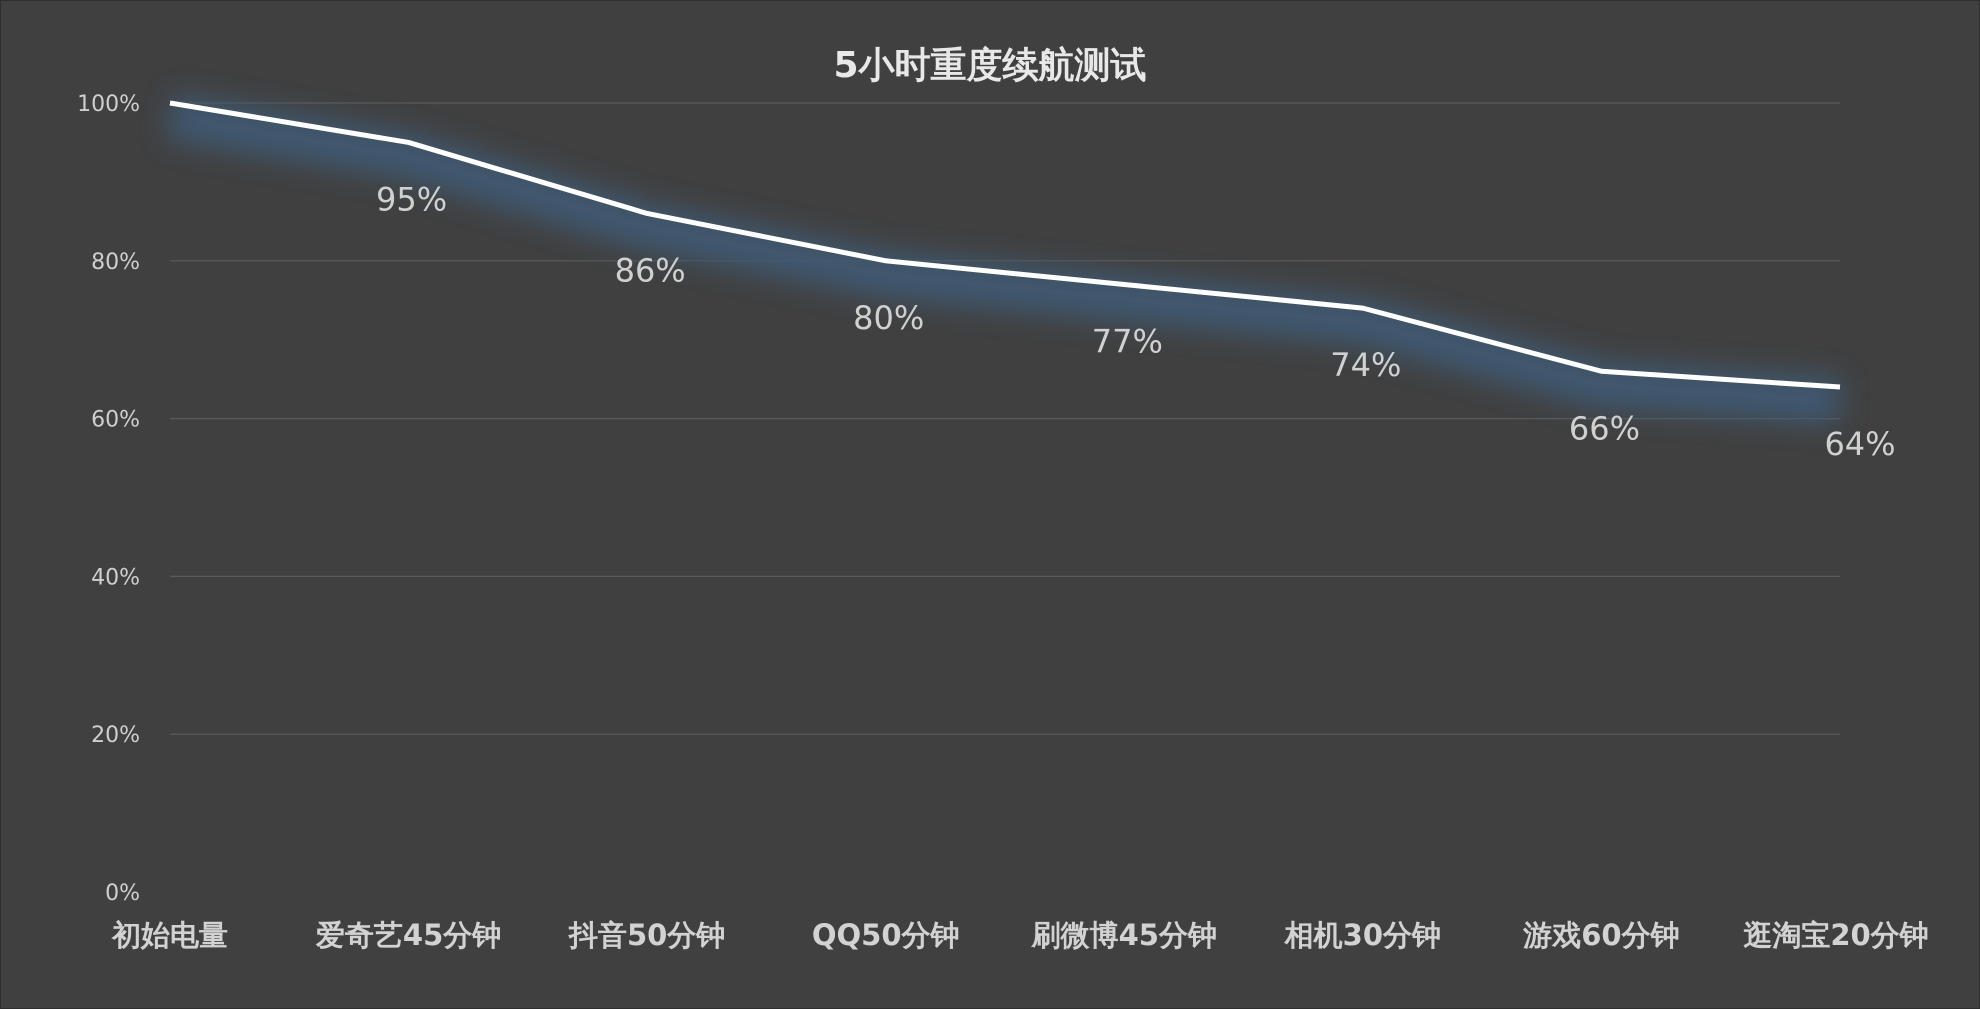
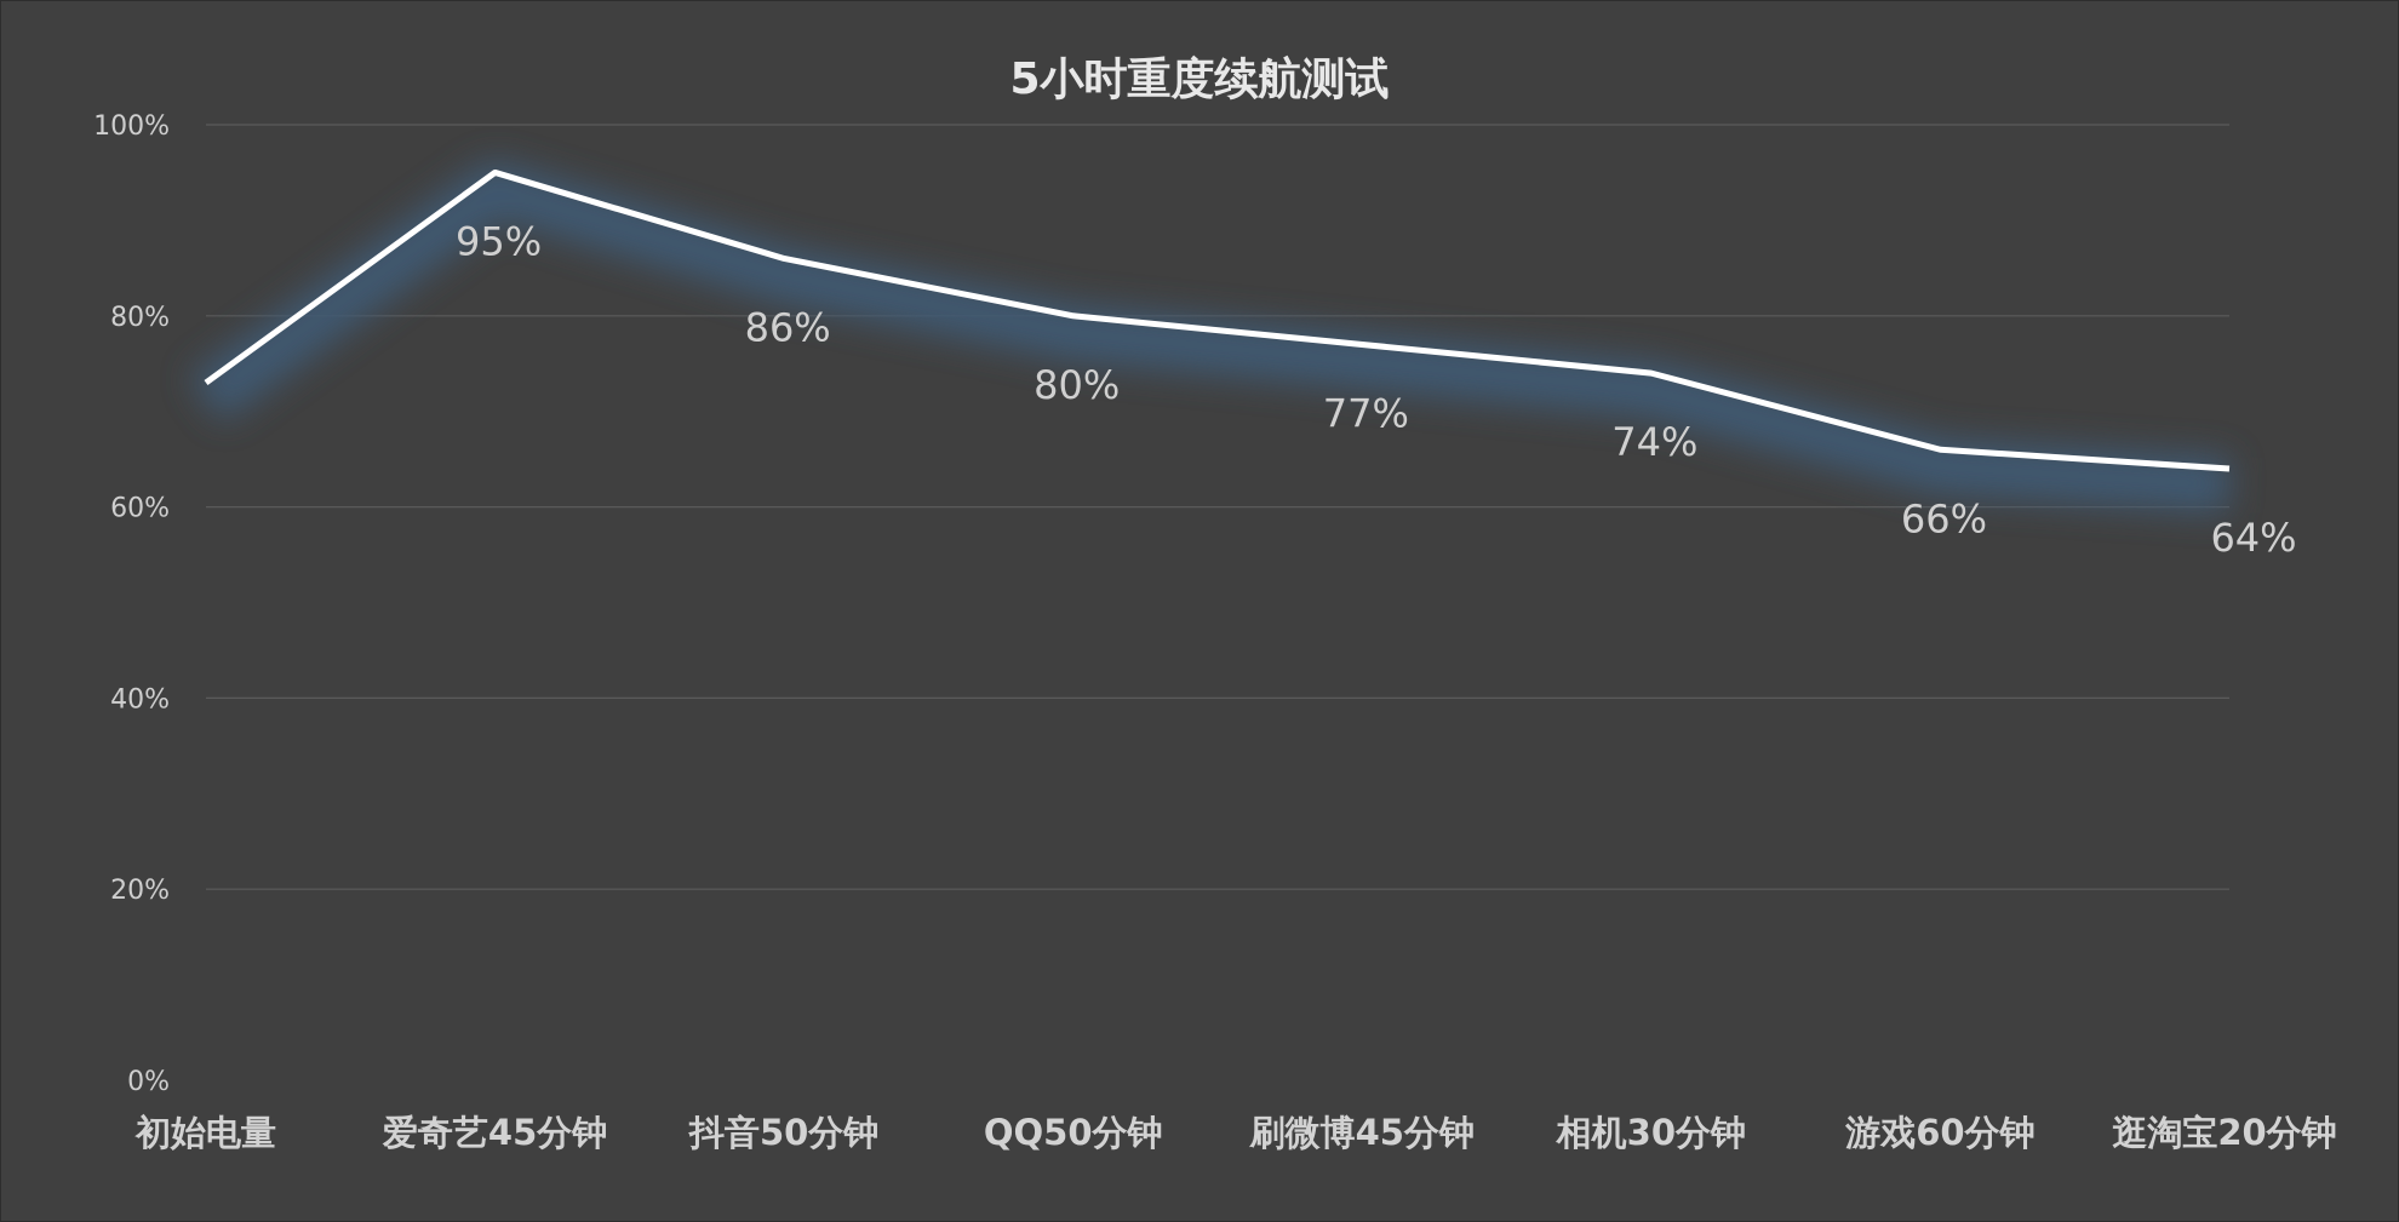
初始电量: 100% -> 73%
